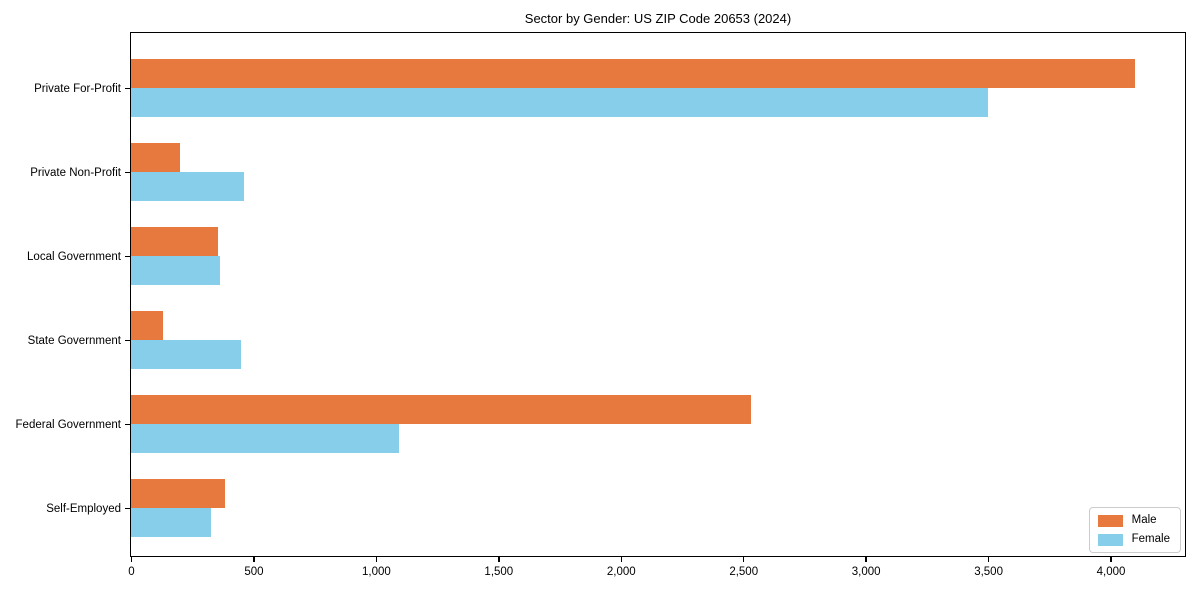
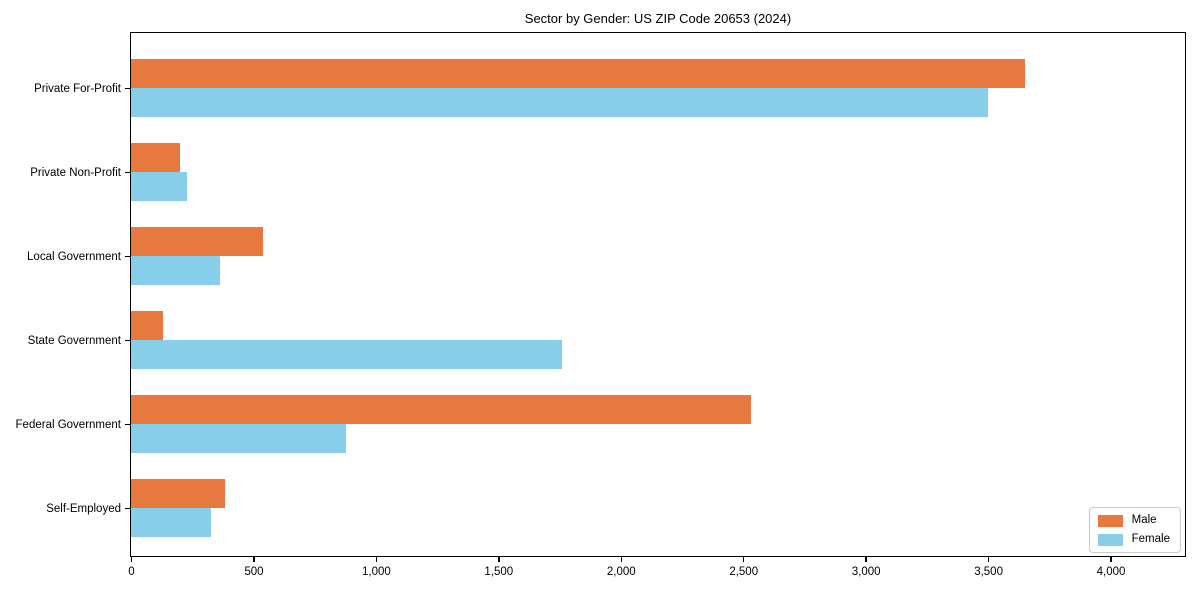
Male/Private For-Profit: 4100 -> 3650
Female/Private Non-Profit: 460 -> 230
Male/Local Government: 360 -> 540
Female/State Government: 450 -> 1760
Female/Federal Government: 1100 -> 880
